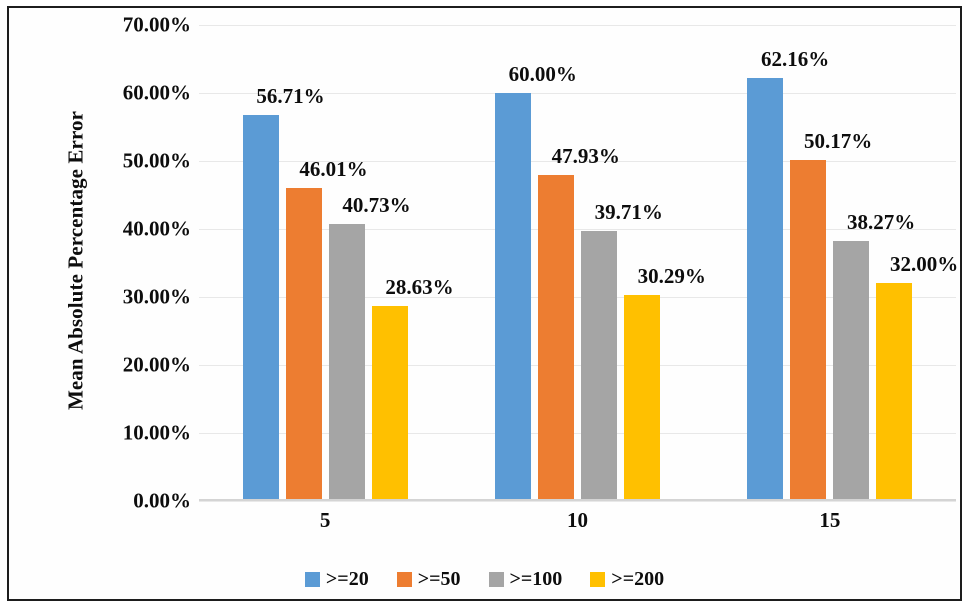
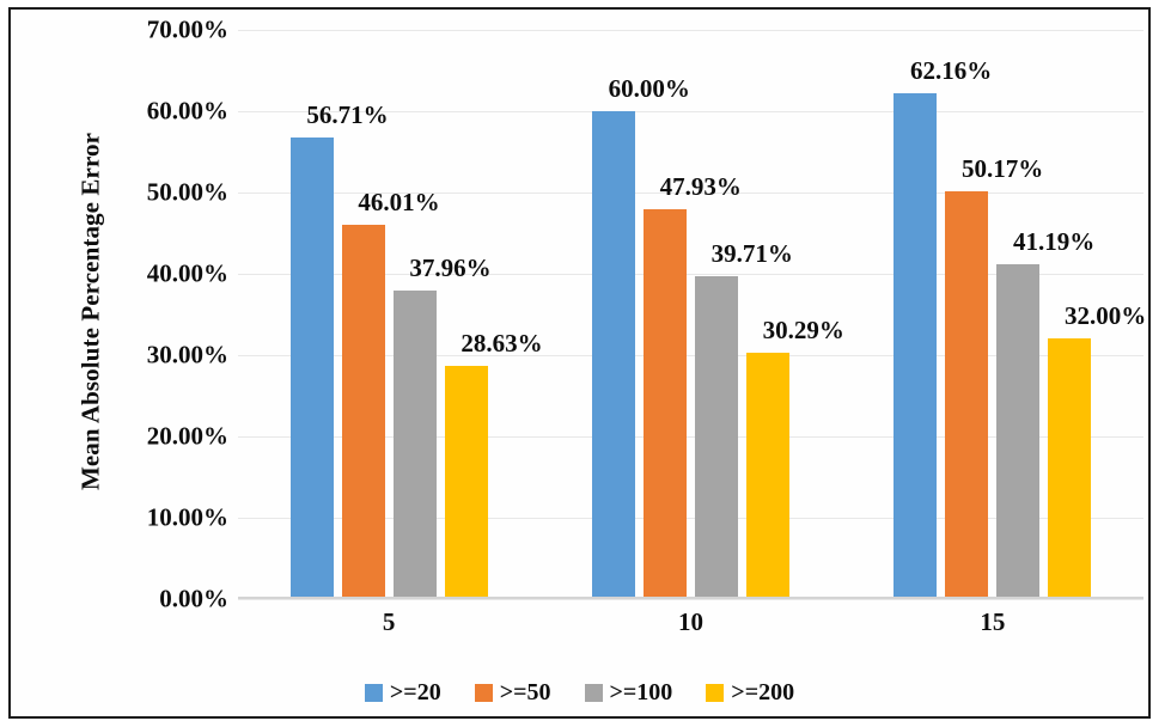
>=100/5: 40.73% -> 37.96%
>=100/15: 38.27% -> 41.19%
